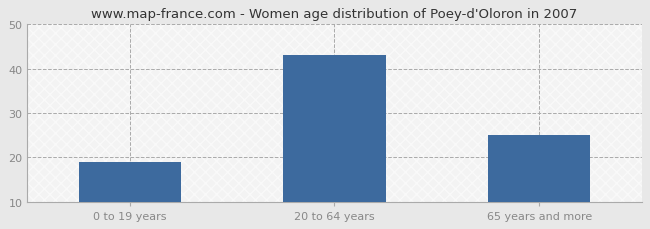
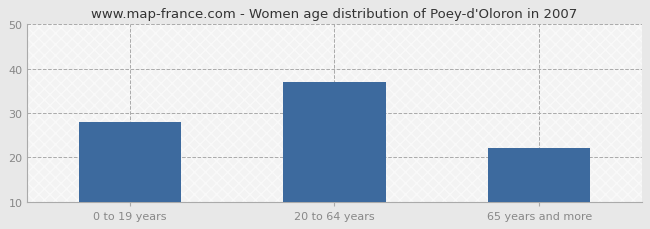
0 to 19 years: 19 -> 28
20 to 64 years: 43 -> 37
65 years and more: 25 -> 22
